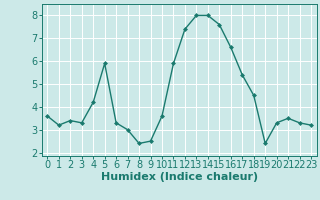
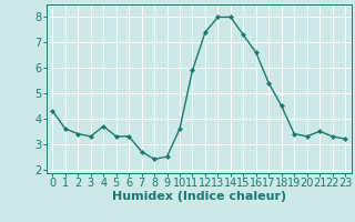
0: 3.6 -> 4.3
1: 3.2 -> 3.6
4: 4.2 -> 3.7
5: 5.9 -> 3.3
7: 3.0 -> 2.7
15: 7.6 -> 7.3
19: 2.4 -> 3.4
